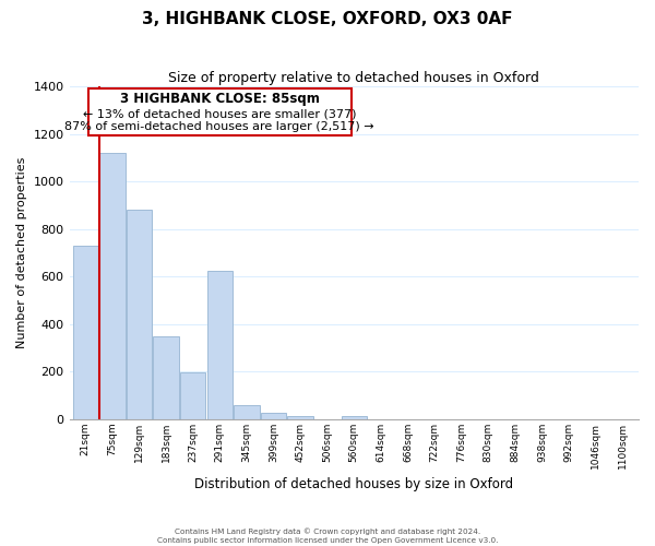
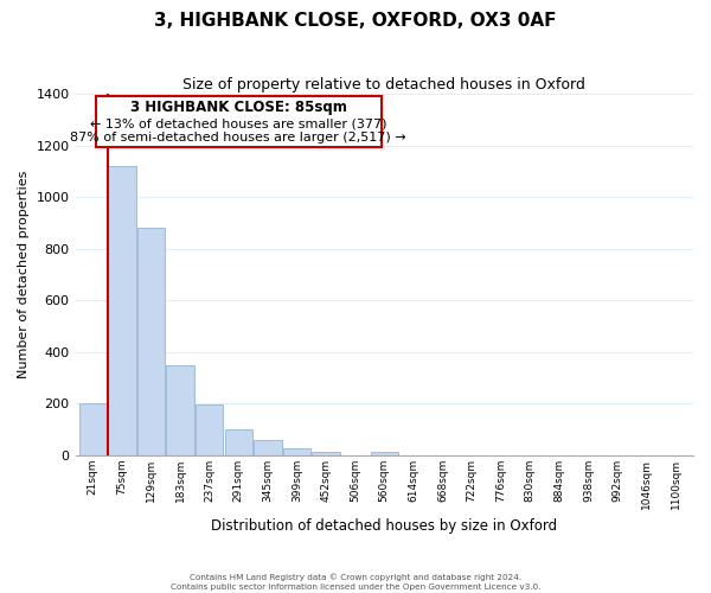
21sqm: 730 -> 200
291sqm: 625 -> 100
